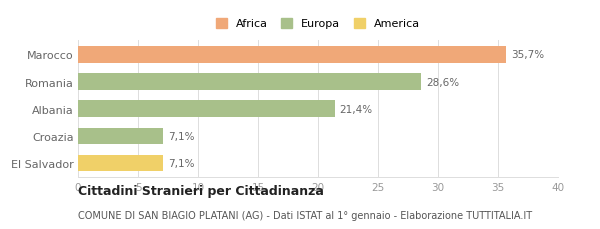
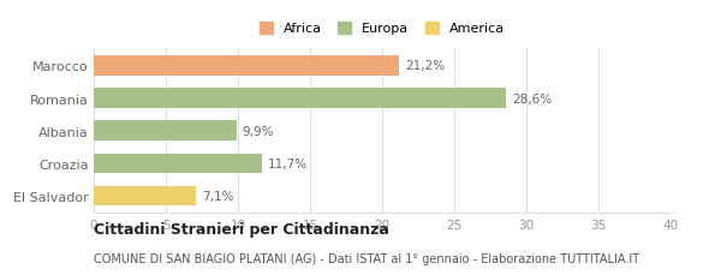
Marocco: 35,7% -> 21,2%
Albania: 21,4% -> 9,9%
Croazia: 7,1% -> 11,7%
